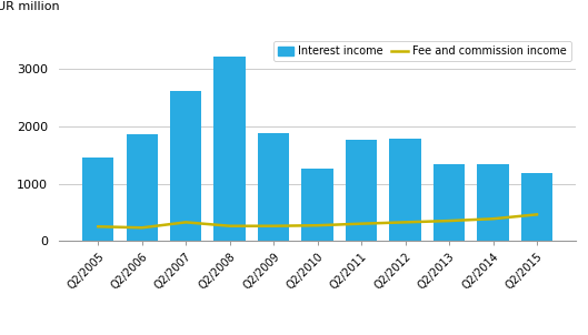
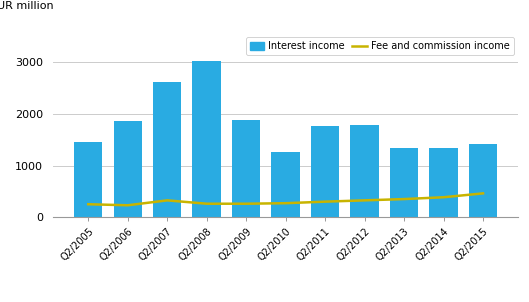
Interest income/Q2/2008: 3220 -> 3020
Interest income/Q2/2015: 1190 -> 1420
